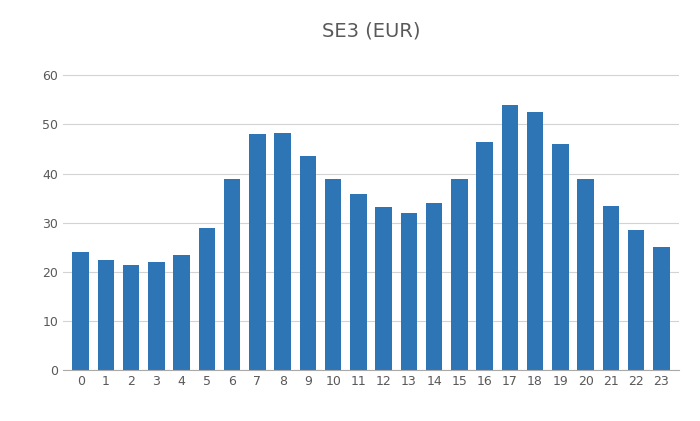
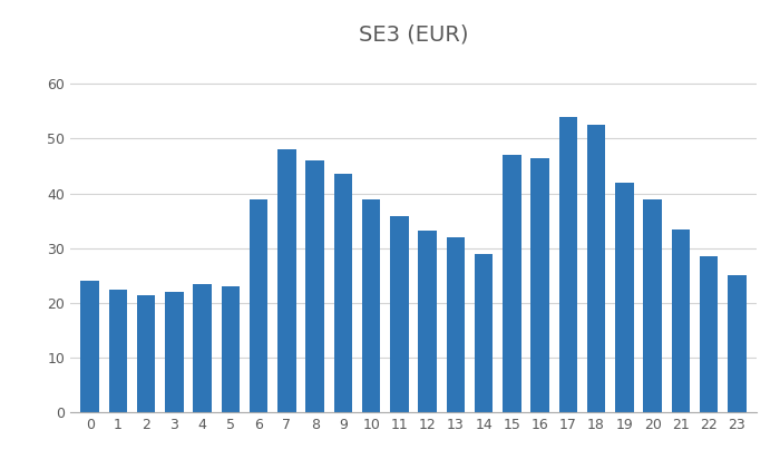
5: 29.0 -> 23.0
8: 48.2 -> 46.0
14: 34.0 -> 29.0
15: 39.0 -> 47.0
19: 46.0 -> 42.0
